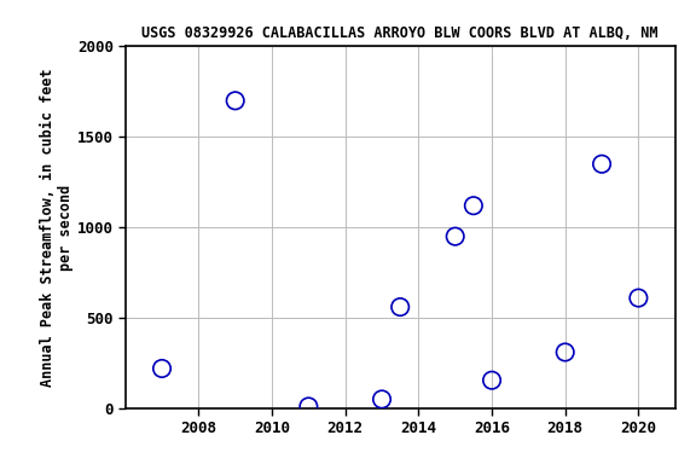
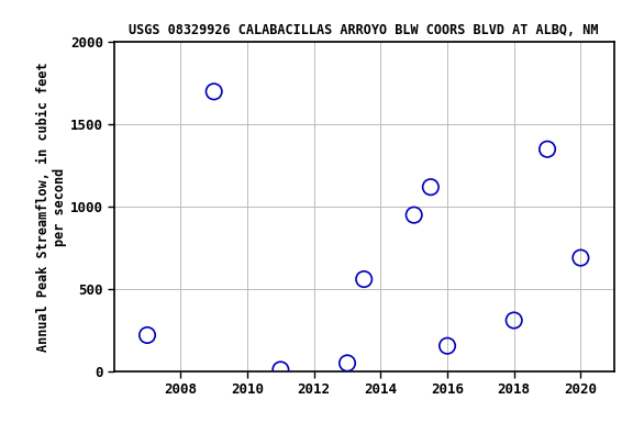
2020: 610 -> 690
